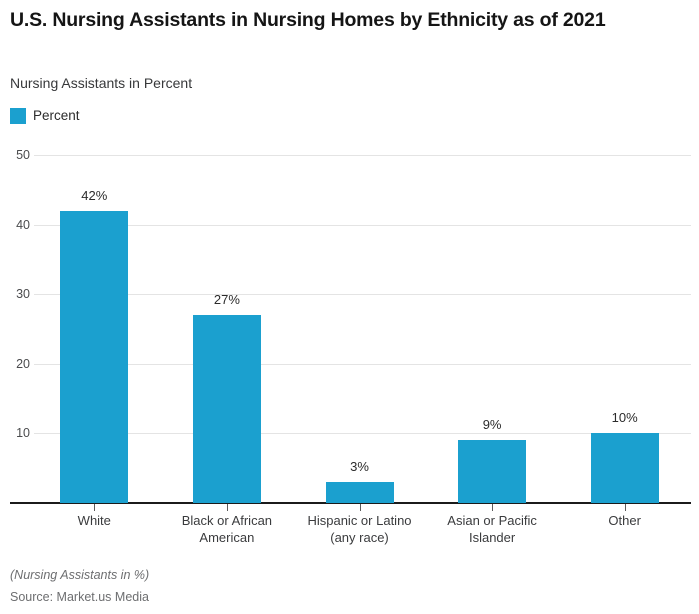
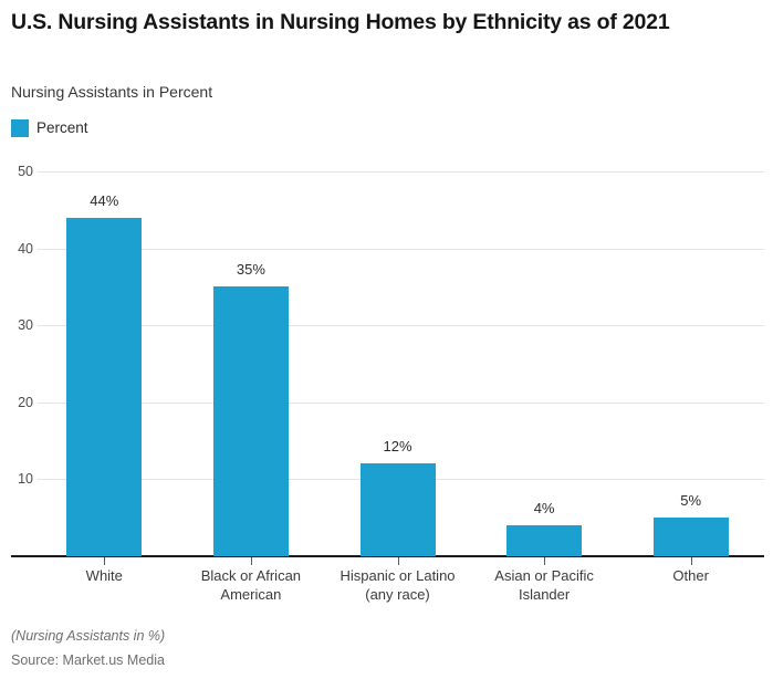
White: 42% -> 44%
Black or African American: 27% -> 35%
Hispanic or Latino (any race): 3% -> 12%
Asian or Pacific Islander: 9% -> 4%
Other: 10% -> 5%
